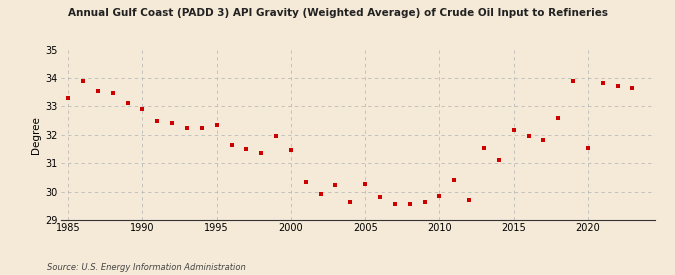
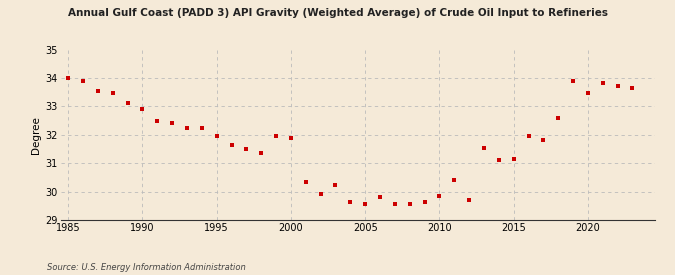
1985: 33.30 -> 33.98
1995: 32.35 -> 31.97
2000: 31.45 -> 31.90
2005: 30.25 -> 29.58
2015: 32.15 -> 31.15
2020: 31.55 -> 33.47
